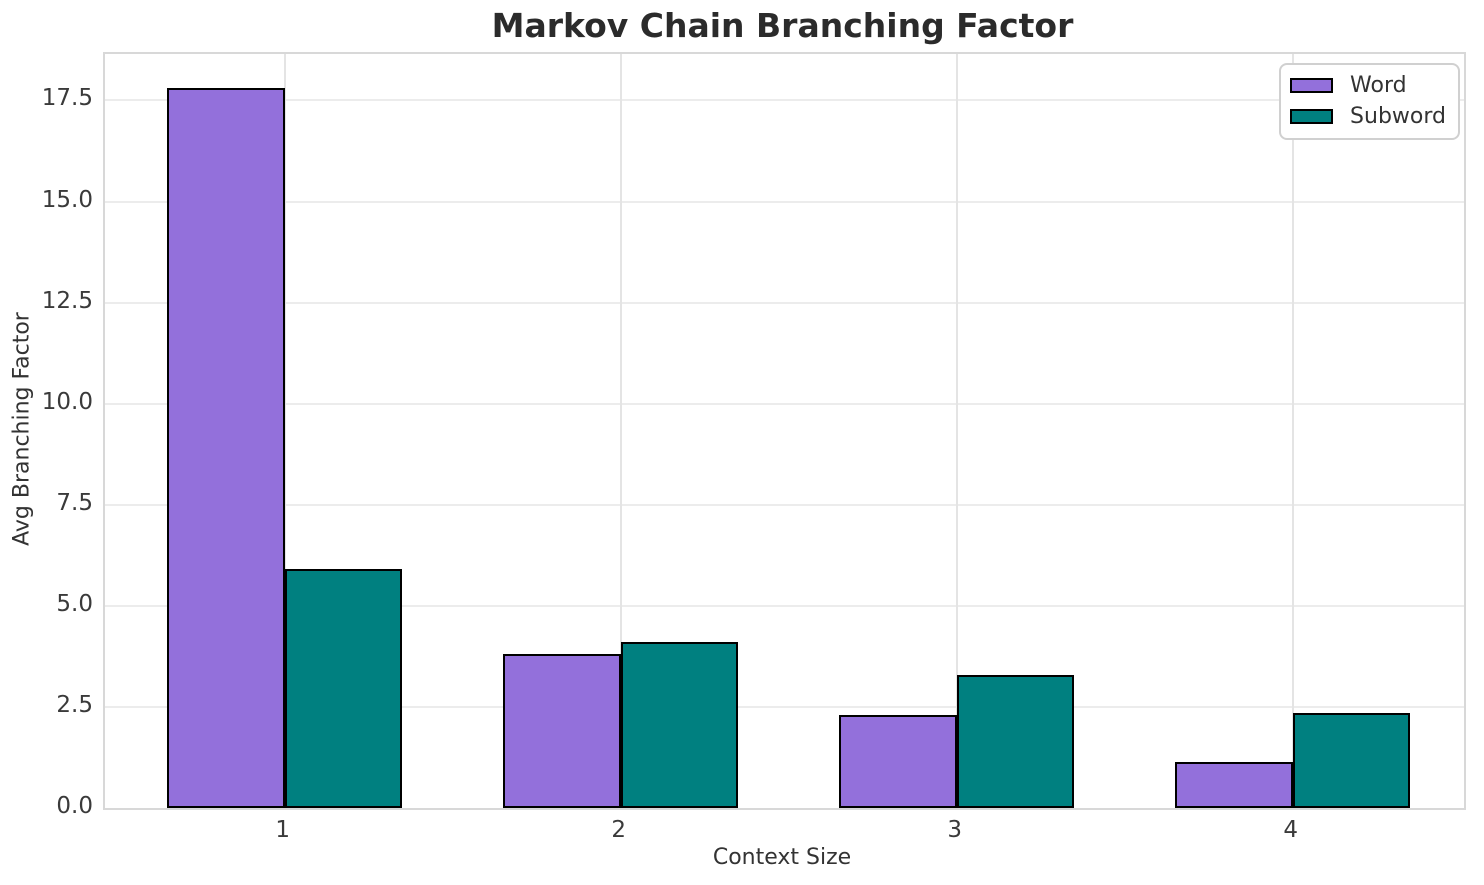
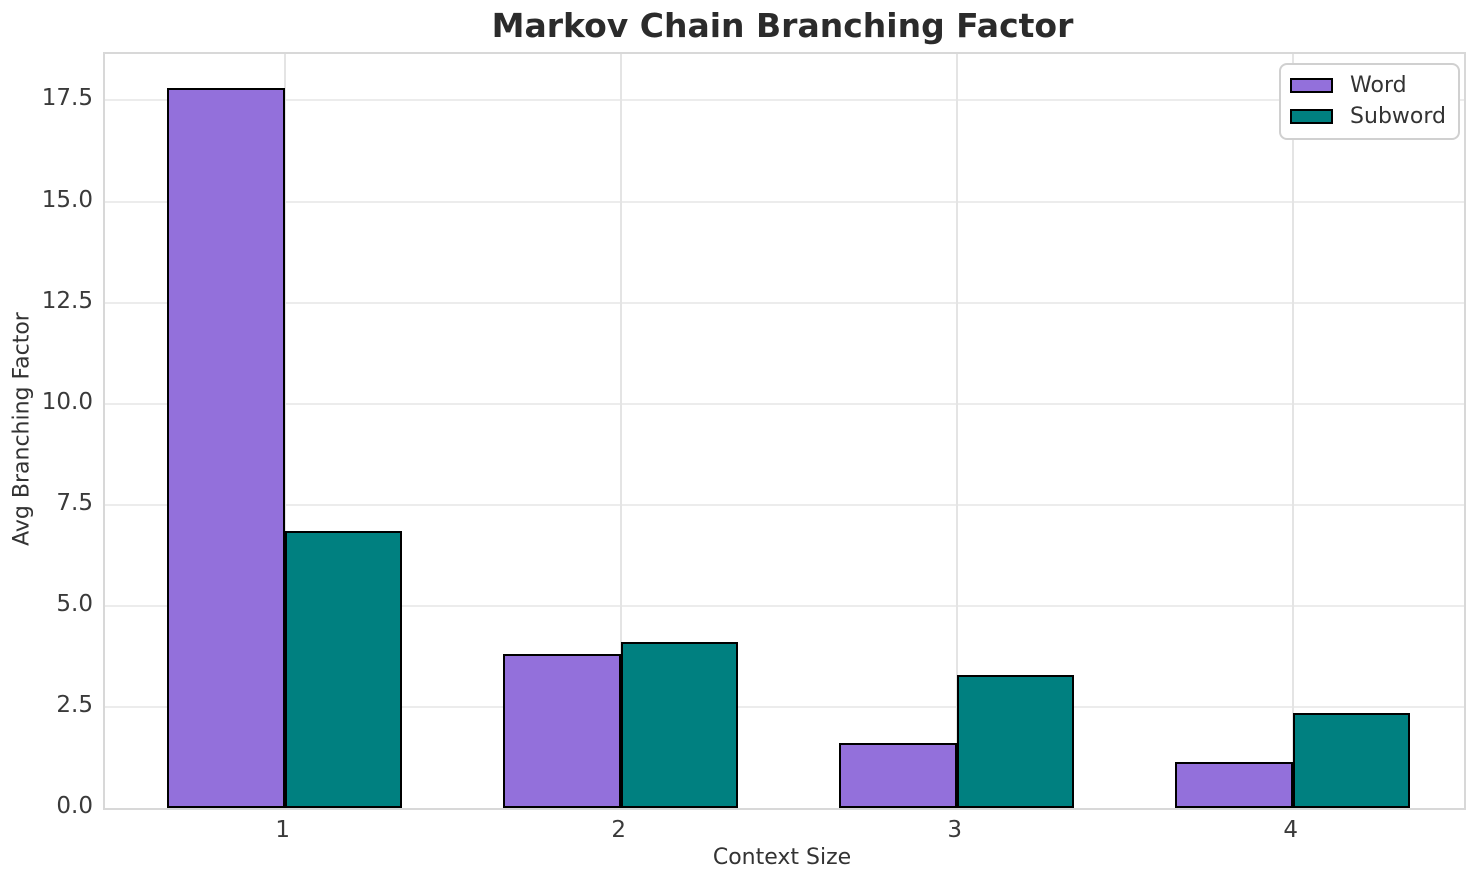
Subword/1: 5.9 -> 6.8
Word/3: 2.3 -> 1.6
